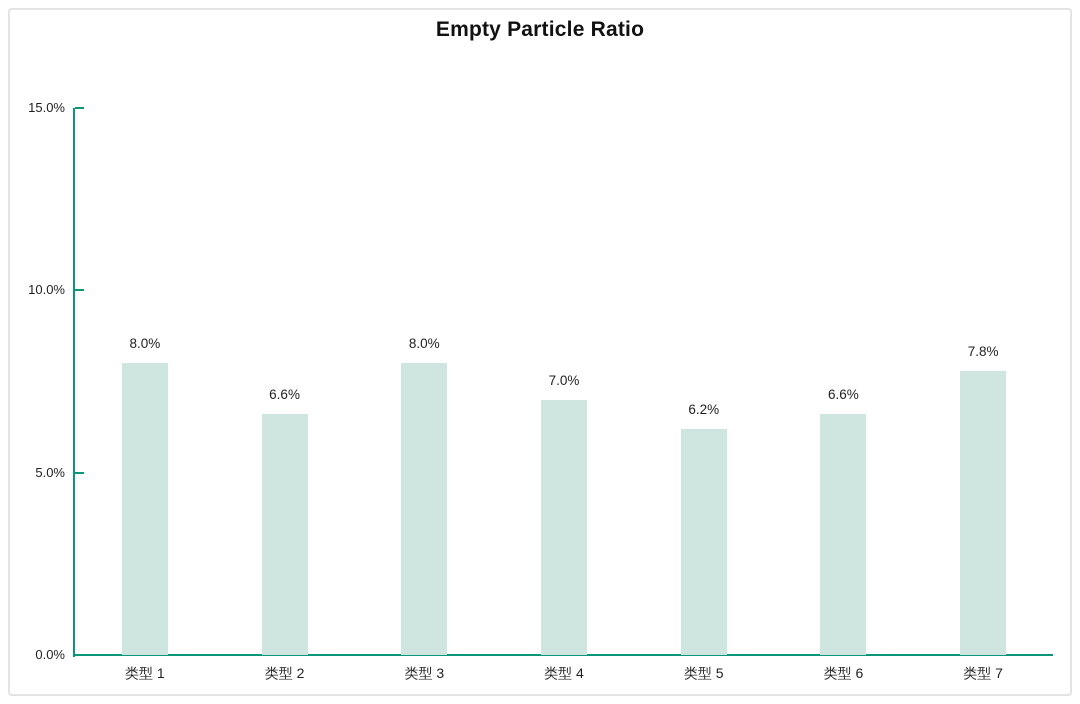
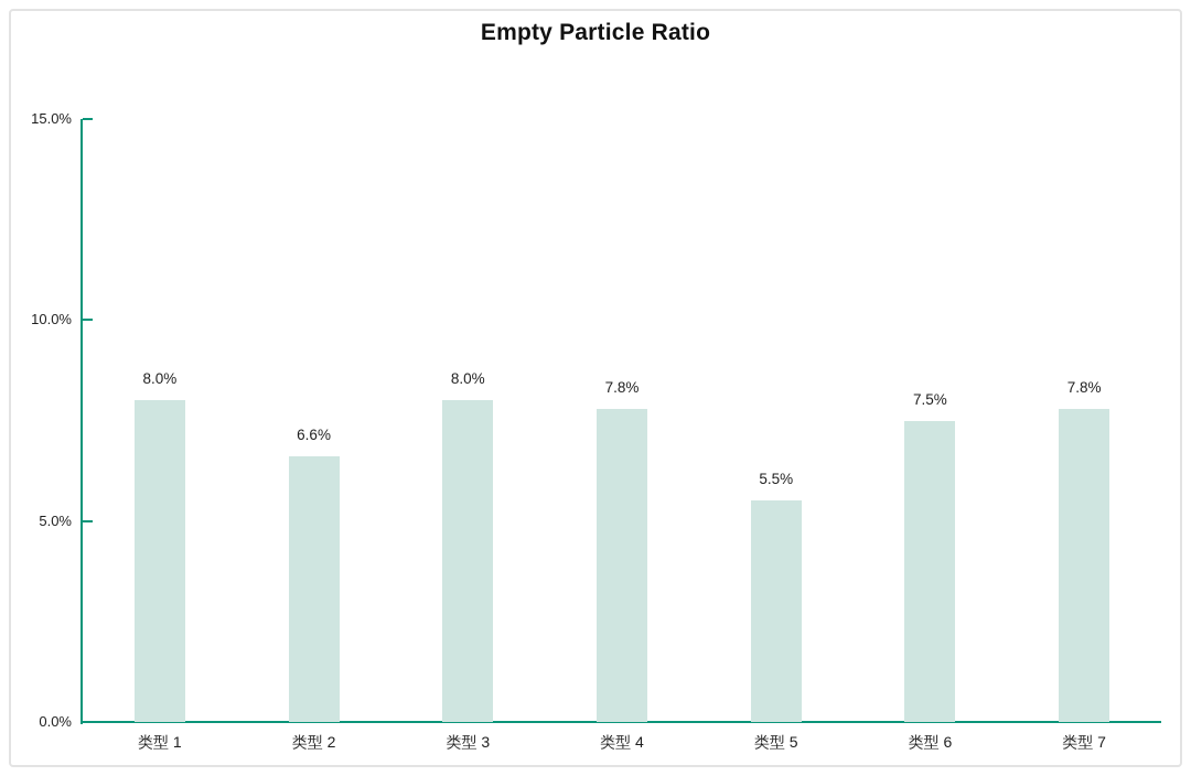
类型 4: 7.0% -> 7.8%
类型 5: 6.2% -> 5.5%
类型 6: 6.6% -> 7.5%
